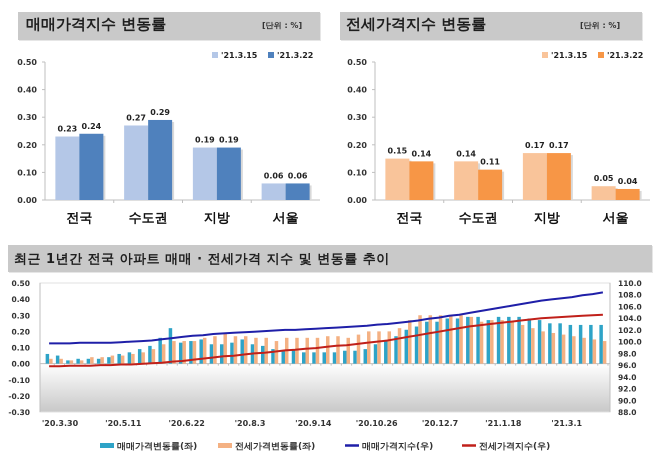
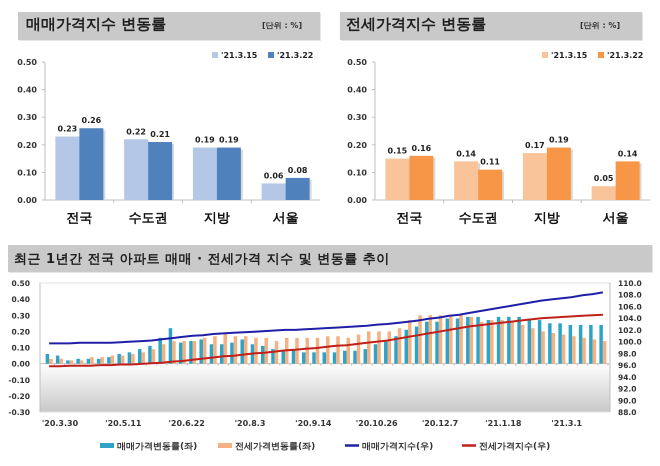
매매가격지수 변동률/'21.3.22/전국: 0.24 -> 0.26
매매가격지수 변동률/'21.3.15/수도권: 0.27 -> 0.22
매매가격지수 변동률/'21.3.22/수도권: 0.29 -> 0.21
매매가격지수 변동률/'21.3.22/서울: 0.06 -> 0.08
전세가격지수 변동률/'21.3.22/전국: 0.14 -> 0.16
전세가격지수 변동률/'21.3.22/지방: 0.17 -> 0.19
전세가격지수 변동률/'21.3.22/서울: 0.04 -> 0.14
